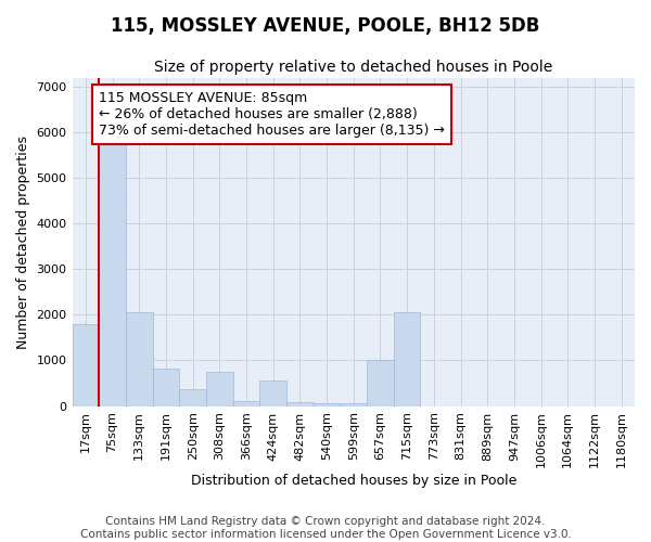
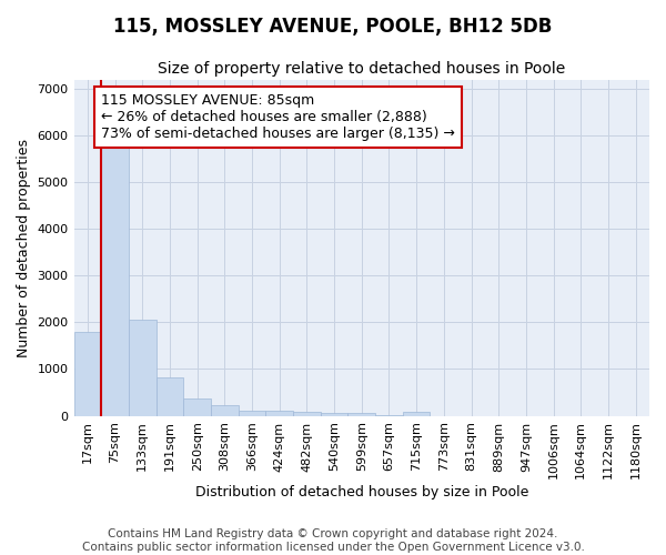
308sqm: 750 -> 230
424sqm: 550 -> 120
657sqm: 1000 -> 20
715sqm: 2050 -> 80
